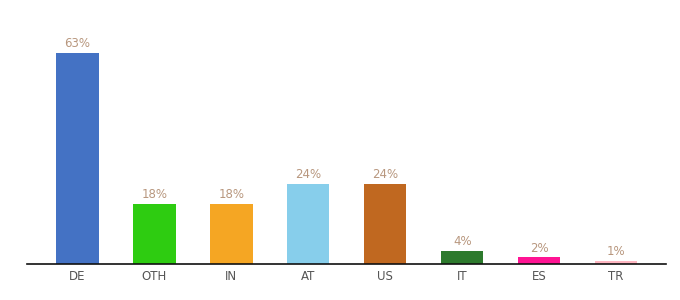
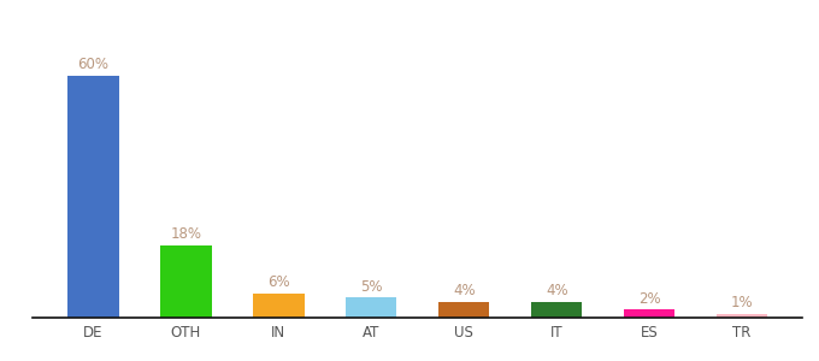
DE: 63% -> 60%
IN: 18% -> 6%
AT: 24% -> 5%
US: 24% -> 4%
